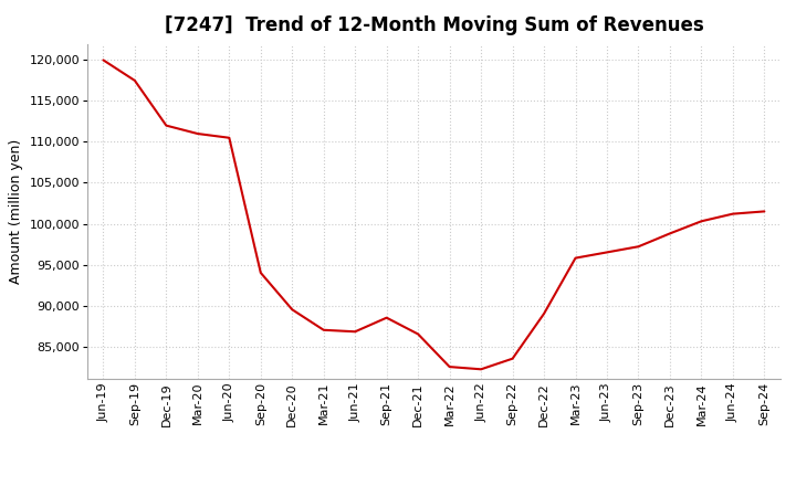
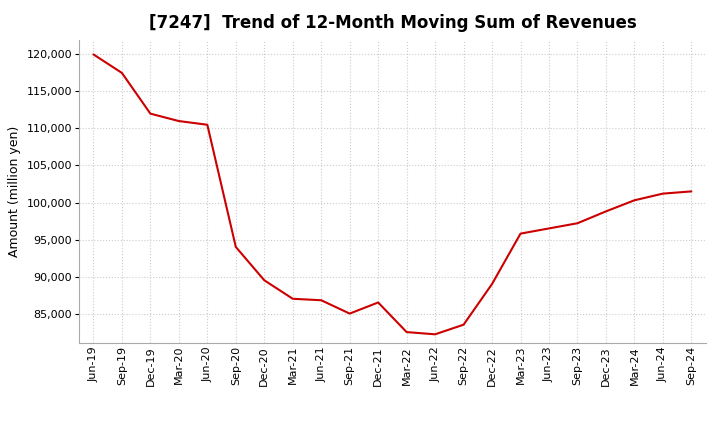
Sep-21: 88,500 -> 85,000
